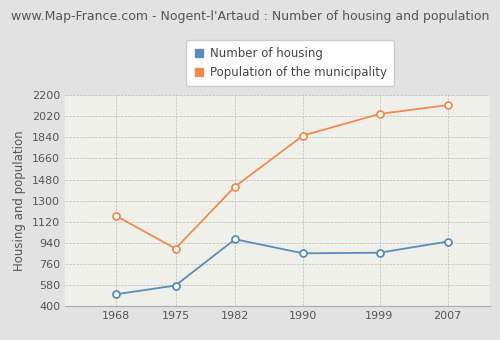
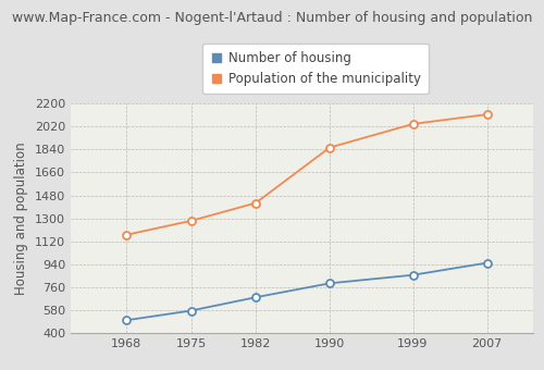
Population of the municipality/1975: 890 -> 1280
Number of housing/1982: 970 -> 680
Number of housing/1990: 850 -> 790
